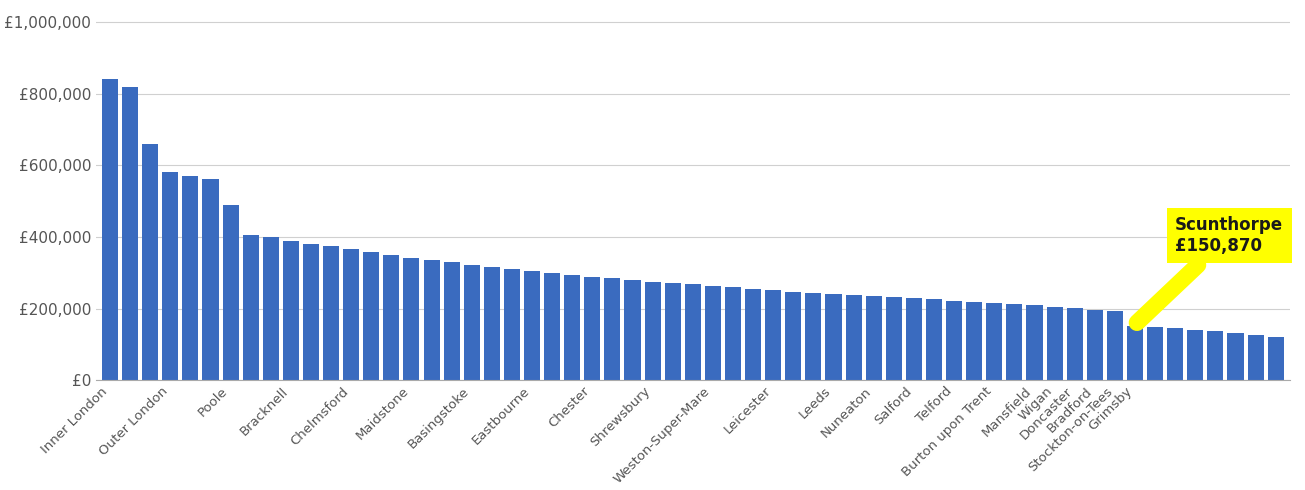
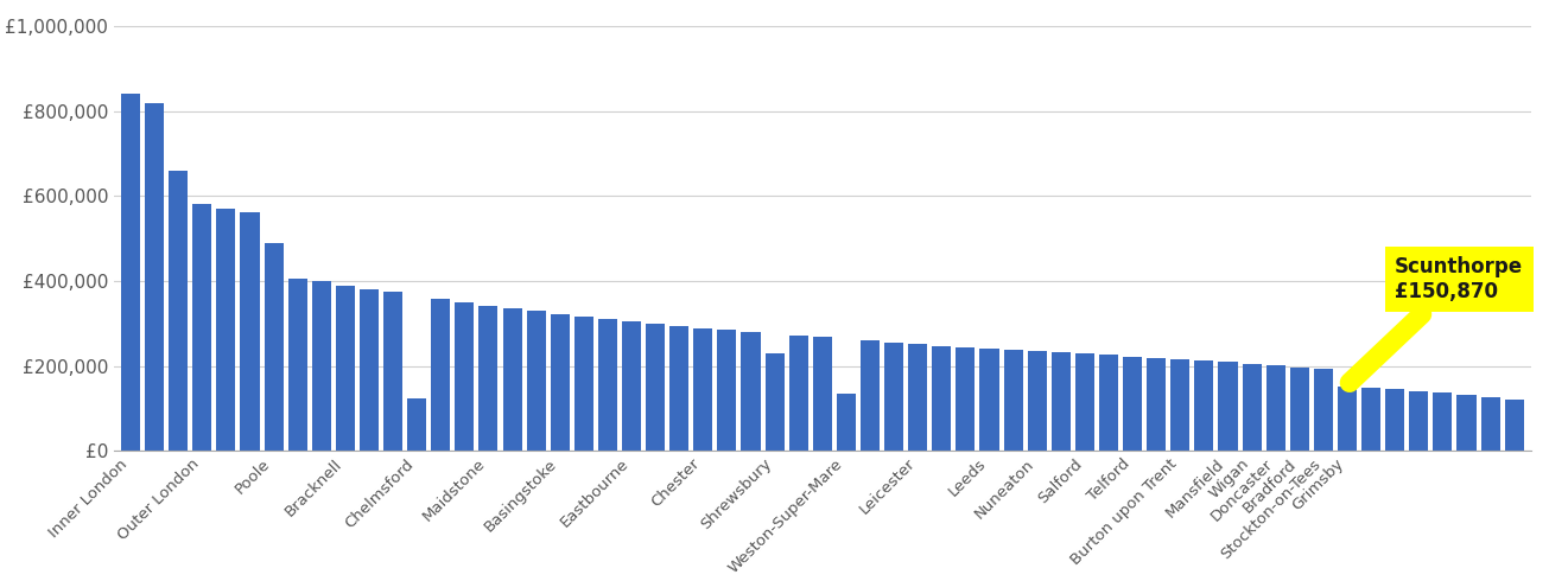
Chelmsford: £367,000 -> £125,000
Shrewsbury: £276,000 -> £230,000
Weston-Super-Mare: £264,000 -> £135,000
